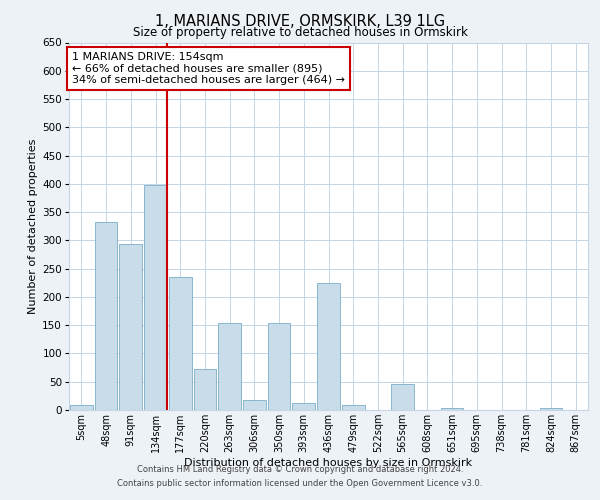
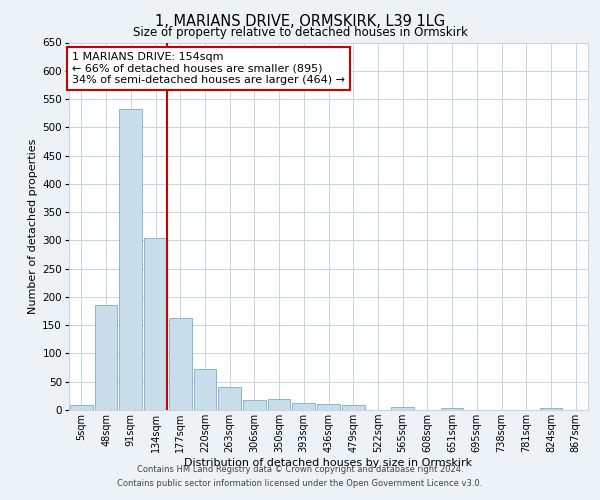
48sqm: 332 -> 185
91sqm: 294 -> 533
134sqm: 398 -> 305
177sqm: 236 -> 163
263sqm: 154 -> 41
350sqm: 154 -> 20
436sqm: 224 -> 10
565sqm: 46 -> 5
